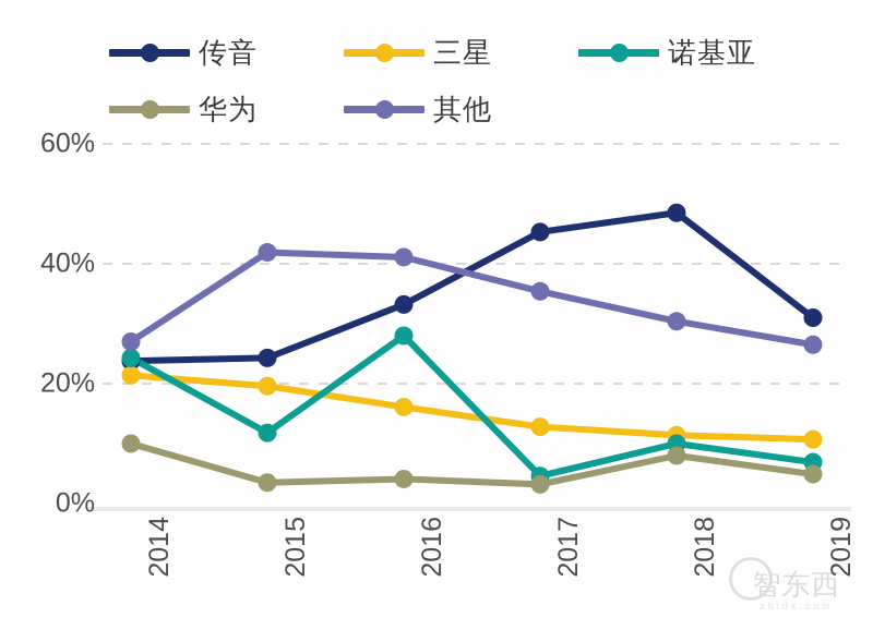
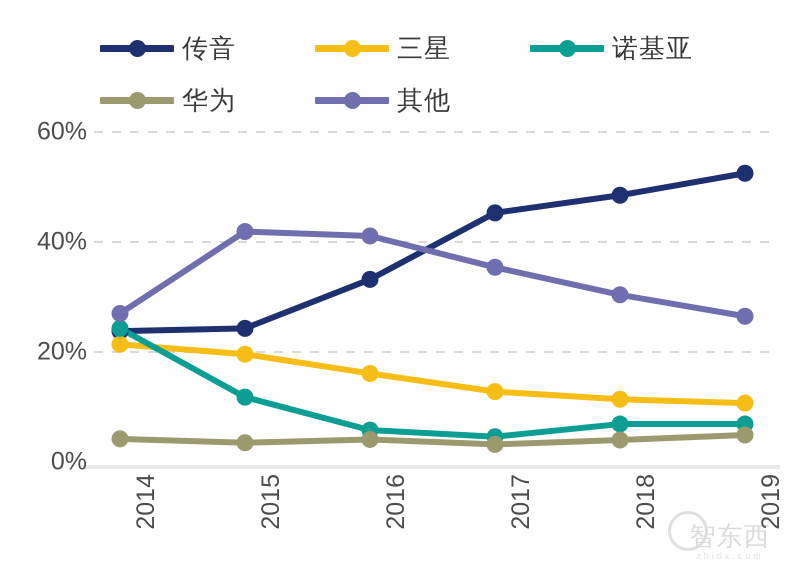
华为/2014: 10% -> 4%
诺基亚/2016: 28% -> 6%
诺基亚/2018: 10% -> 7%
华为/2018: 8% -> 4%
传音/2019: 31% -> 52%
